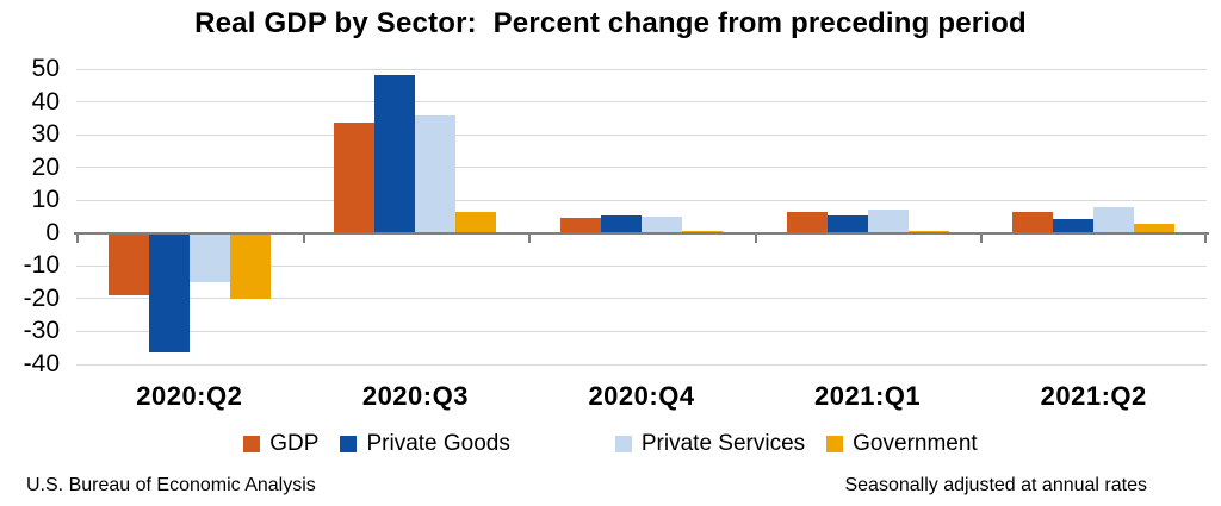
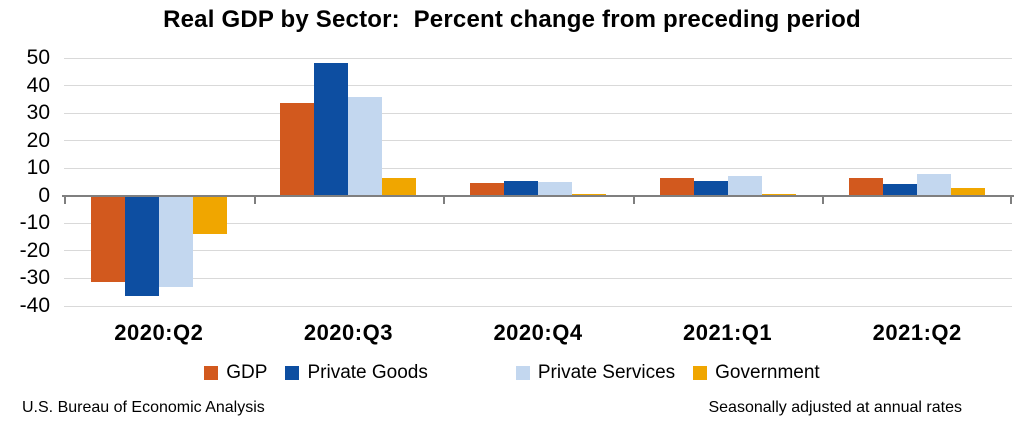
GDP/2020:Q2: -19 -> -31
Private Services/2020:Q2: -15 -> -33
Government/2020:Q2: -20 -> -14
